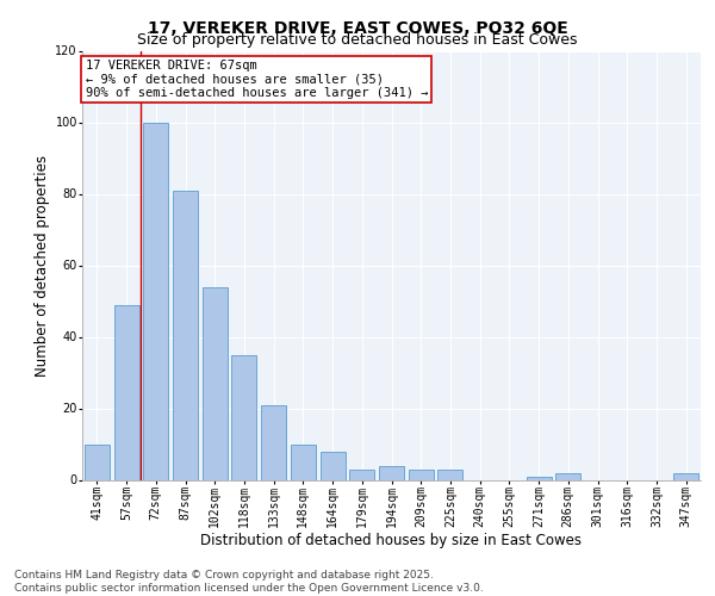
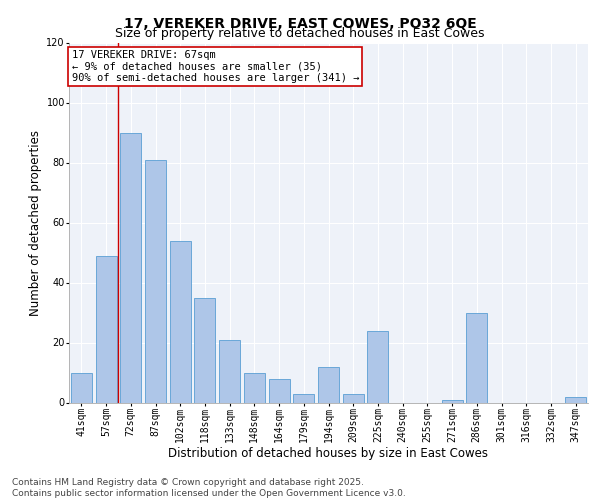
72sqm: 100 -> 90
194sqm: 4 -> 12
225sqm: 3 -> 24
286sqm: 2 -> 30
